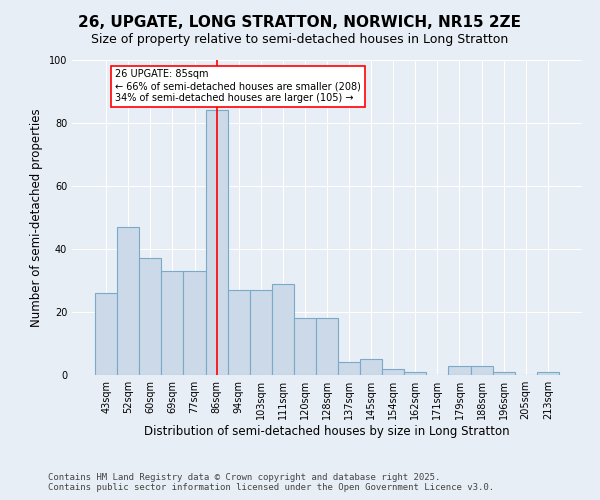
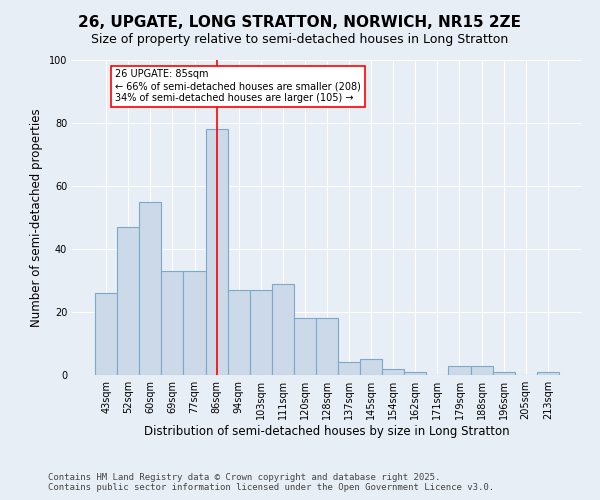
60sqm: 37 -> 55
86sqm: 84 -> 78
